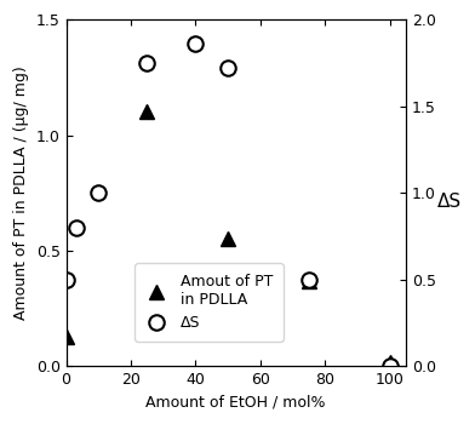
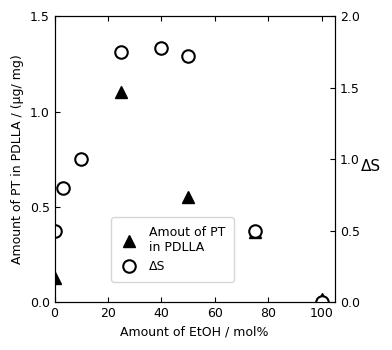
ΔS/40: 1.86 -> 1.78
